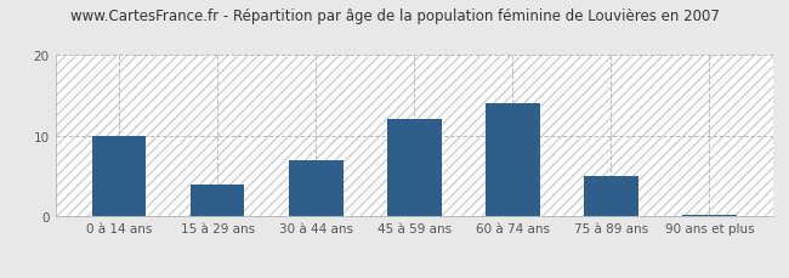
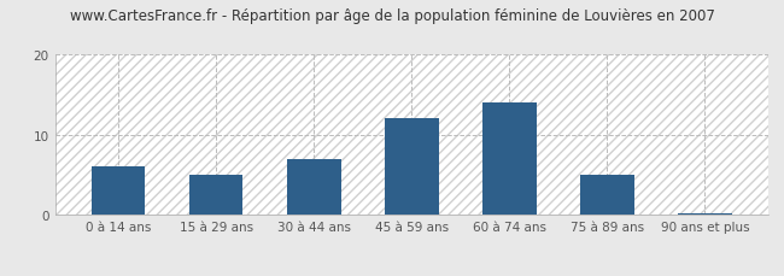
0 à 14 ans: 10.0 -> 6.0
15 à 29 ans: 4.0 -> 5.0
